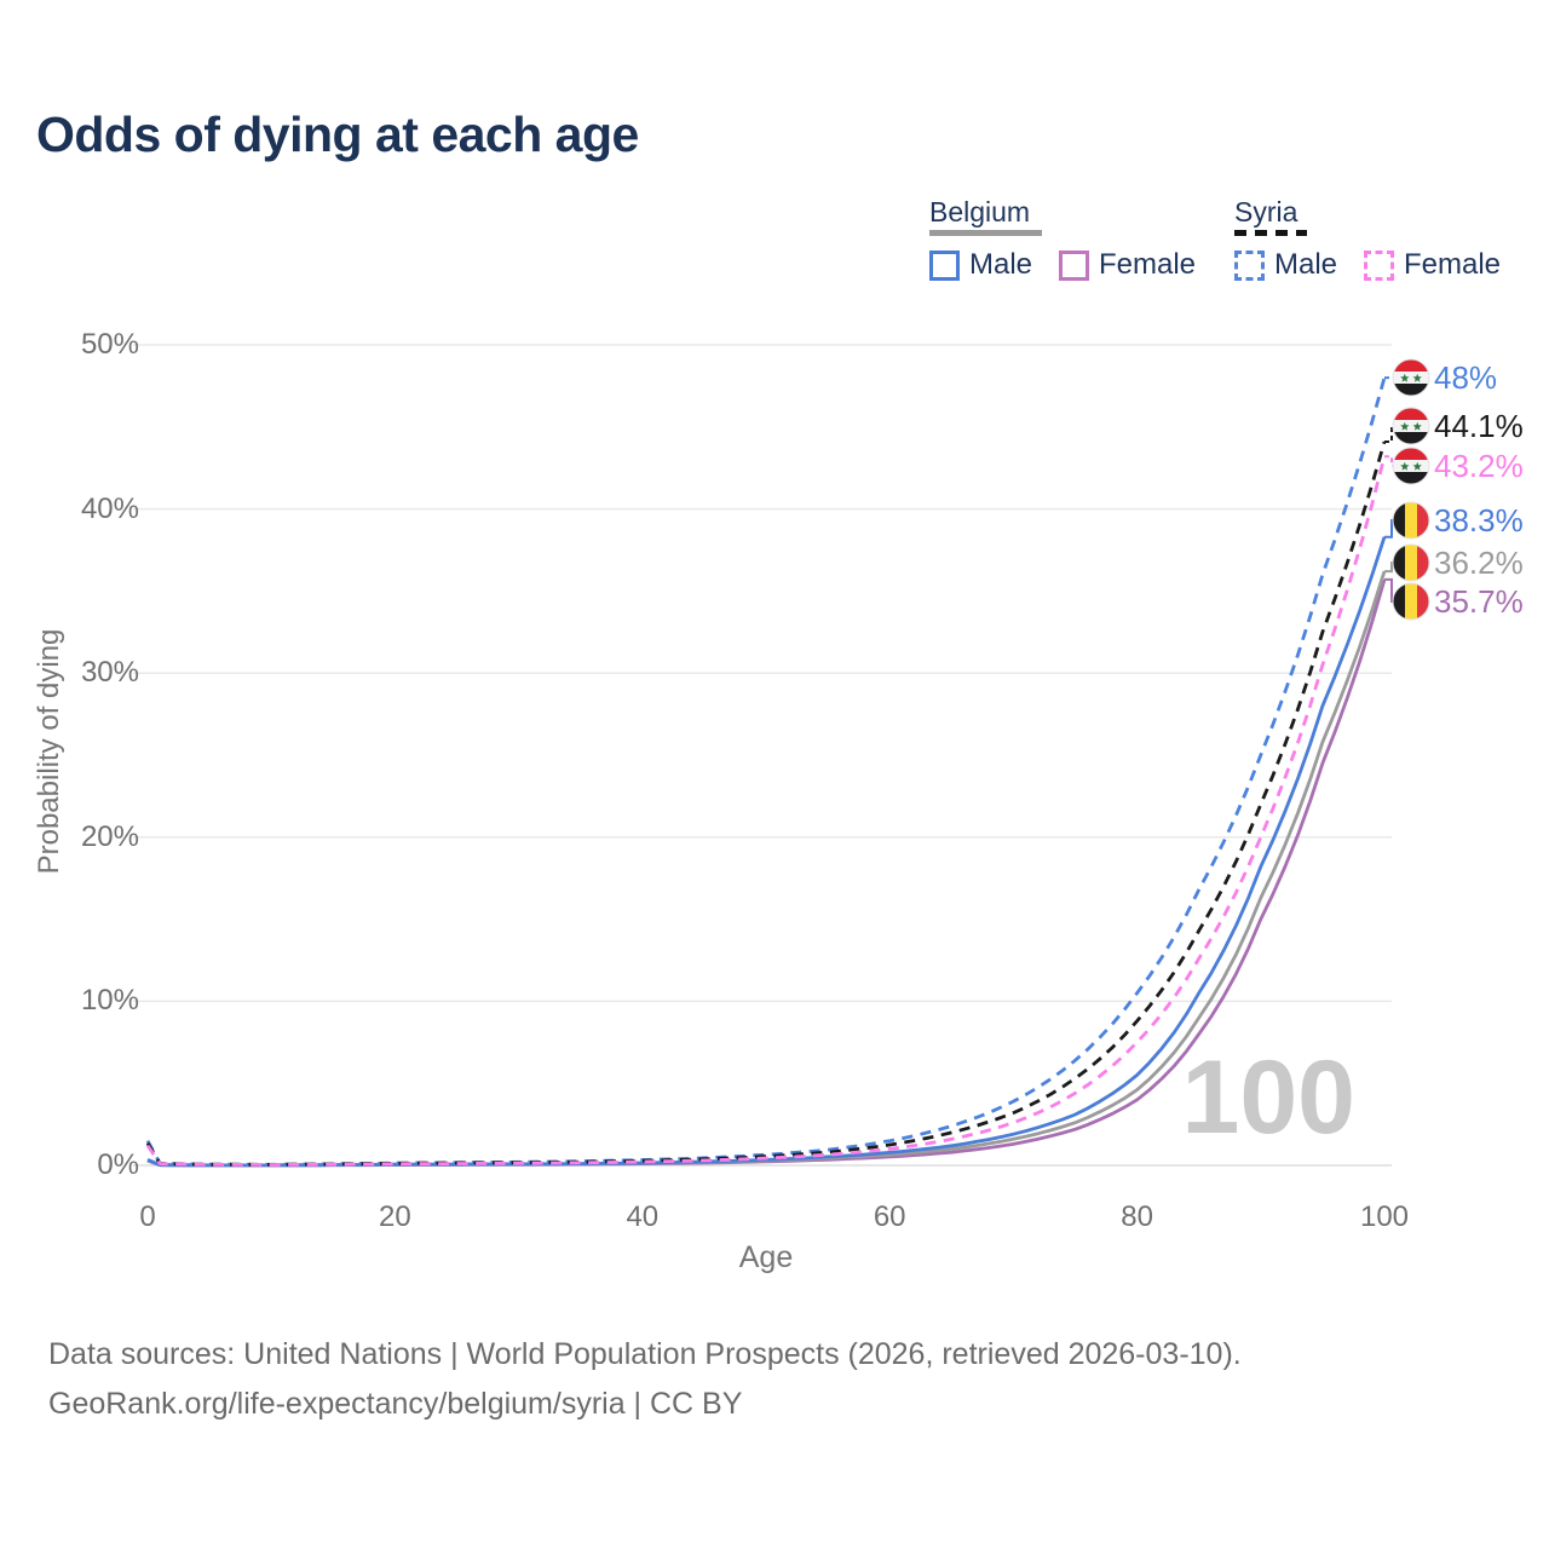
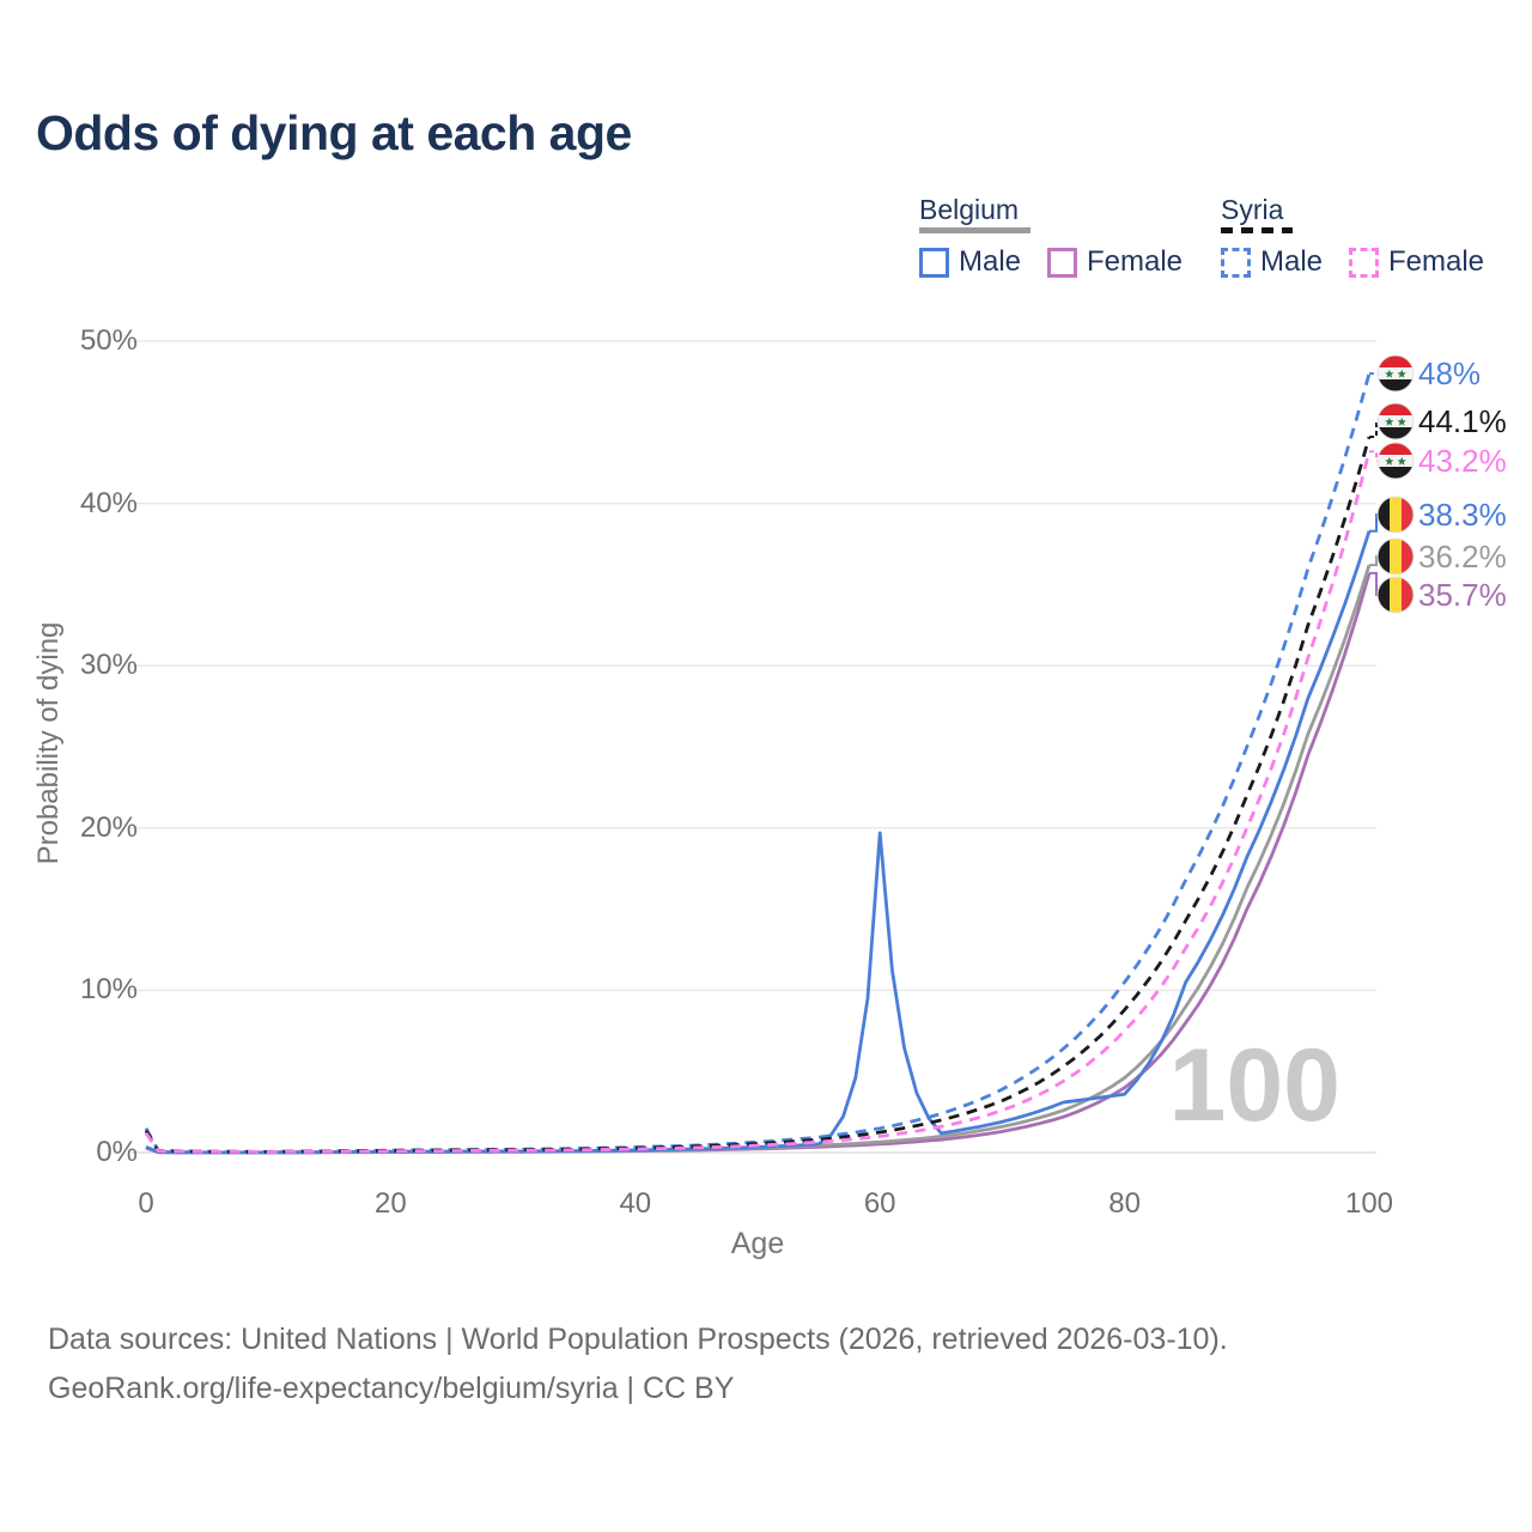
Belgium Male/60: 0.8% -> 19.7%
Belgium Male/80: 5.5% -> 3.6%
